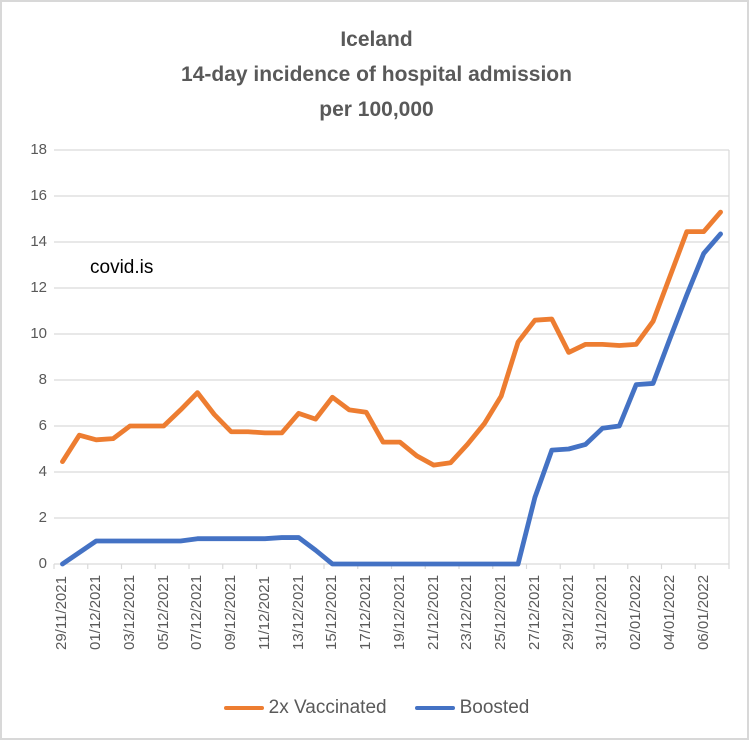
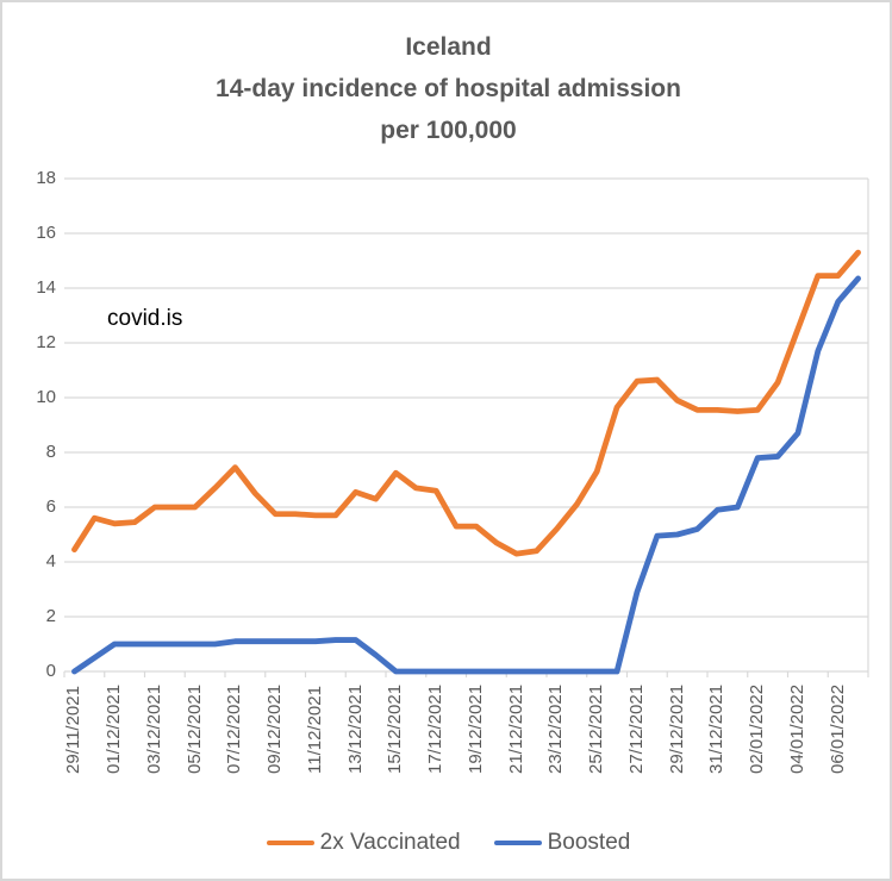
2x Vaccinated/29/12/2021: 9.2 -> 9.9
Boosted/04/01/2022: 9.8 -> 8.7
